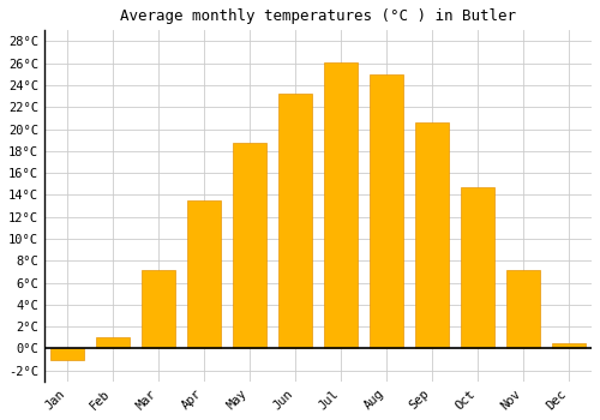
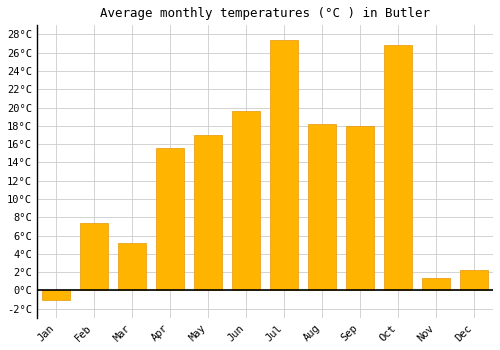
Feb: 1.0°C -> 7.4°C
Mar: 7.2°C -> 5.2°C
Apr: 13.5°C -> 15.6°C
May: 18.8°C -> 17.0°C
Jun: 23.2°C -> 19.6°C
Jul: 26.1°C -> 27.4°C
Aug: 25.0°C -> 18.2°C
Sep: 20.6°C -> 18.0°C
Oct: 14.7°C -> 26.8°C
Nov: 7.2°C -> 1.4°C
Dec: 0.5°C -> 2.2°C
